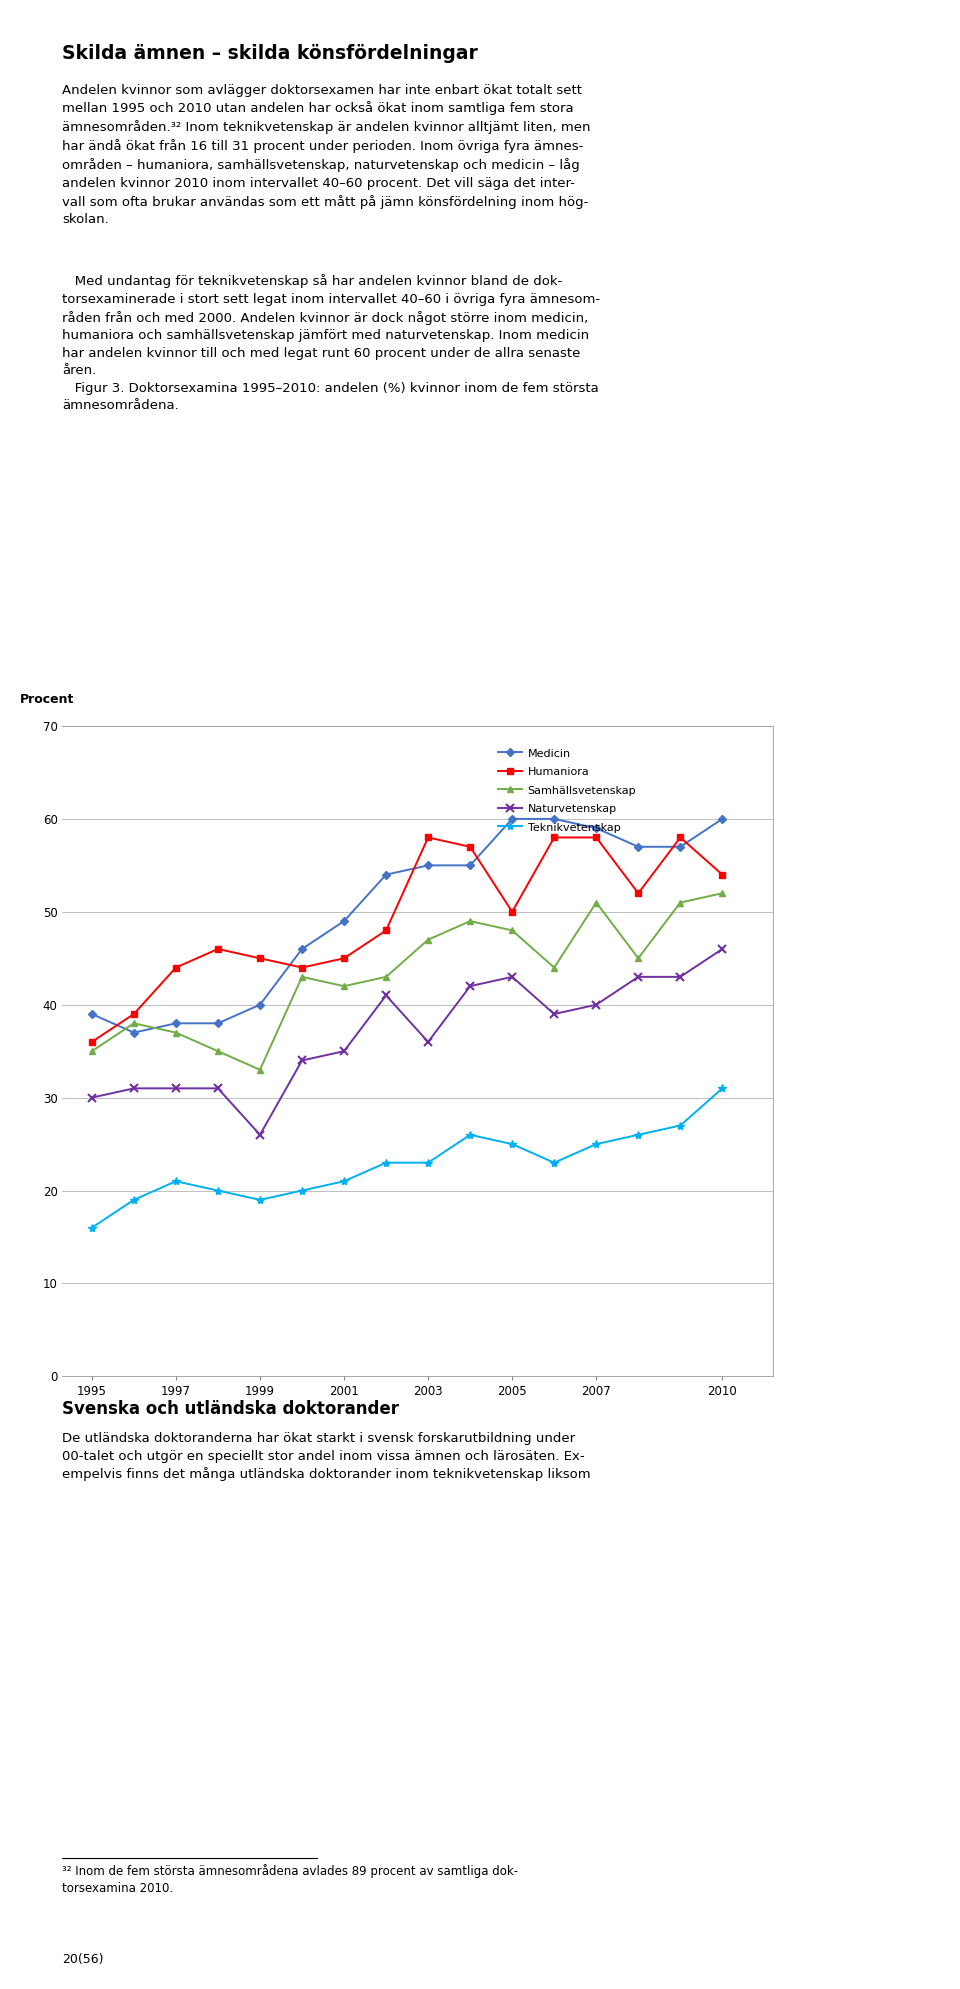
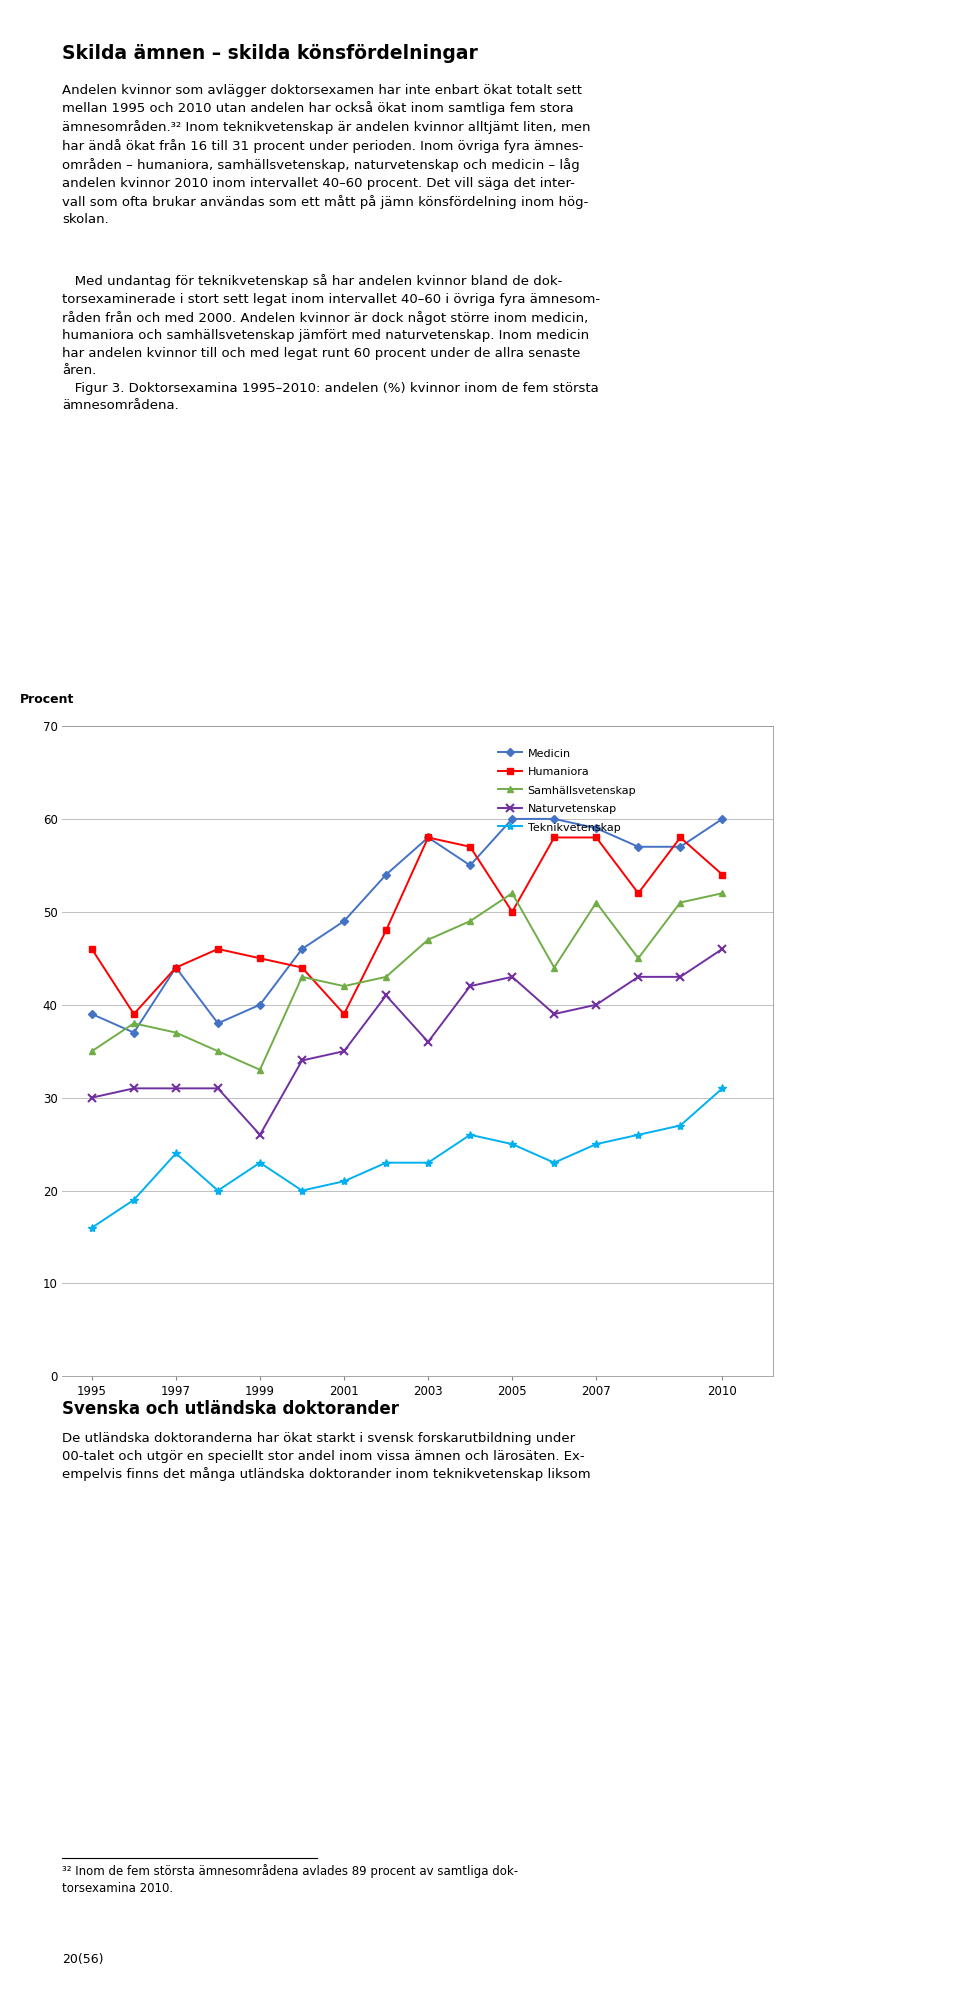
Humaniora/1995: 36 -> 46
Medicin/1997: 38 -> 44
Teknikvetenskap/1997: 21 -> 24
Teknikvetenskap/1999: 19 -> 23
Humaniora/2001: 45 -> 39
Medicin/2003: 55 -> 58
Samhällsvetenskap/2005: 48 -> 52
